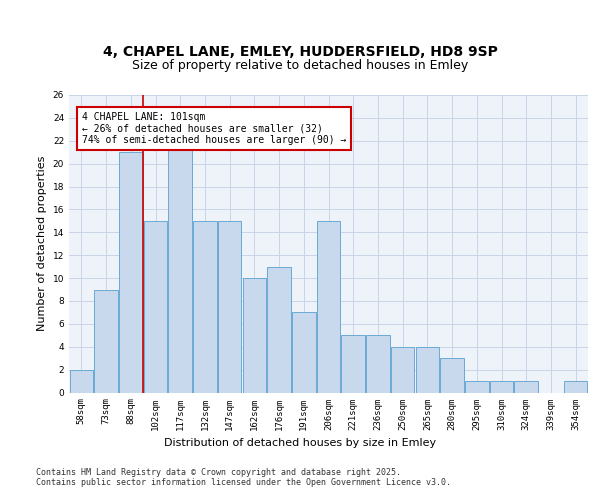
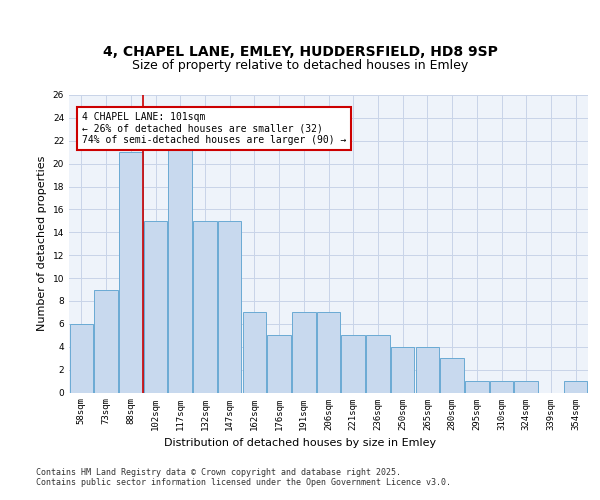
58sqm: 2 -> 6
162sqm: 10 -> 7
176sqm: 11 -> 5
206sqm: 15 -> 7
